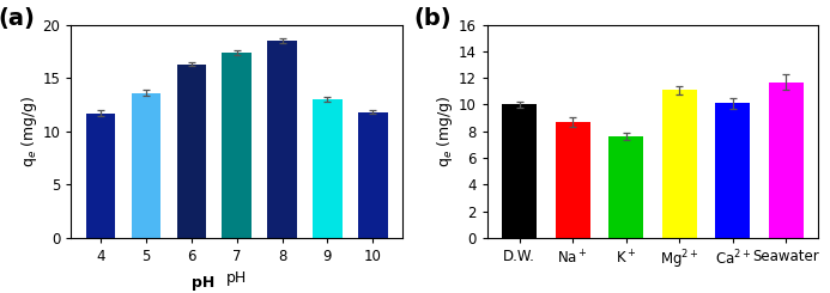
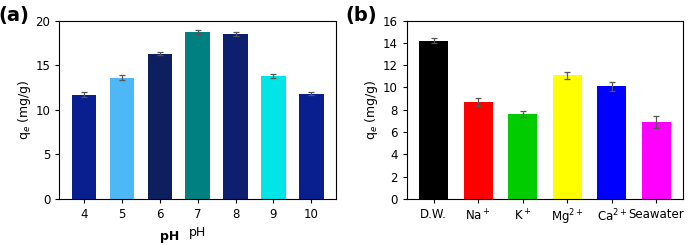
7: 17.4 -> 18.7
9: 13.0 -> 13.8
D.W.: 10.0 -> 14.2
Seawater: 11.7 -> 6.9
